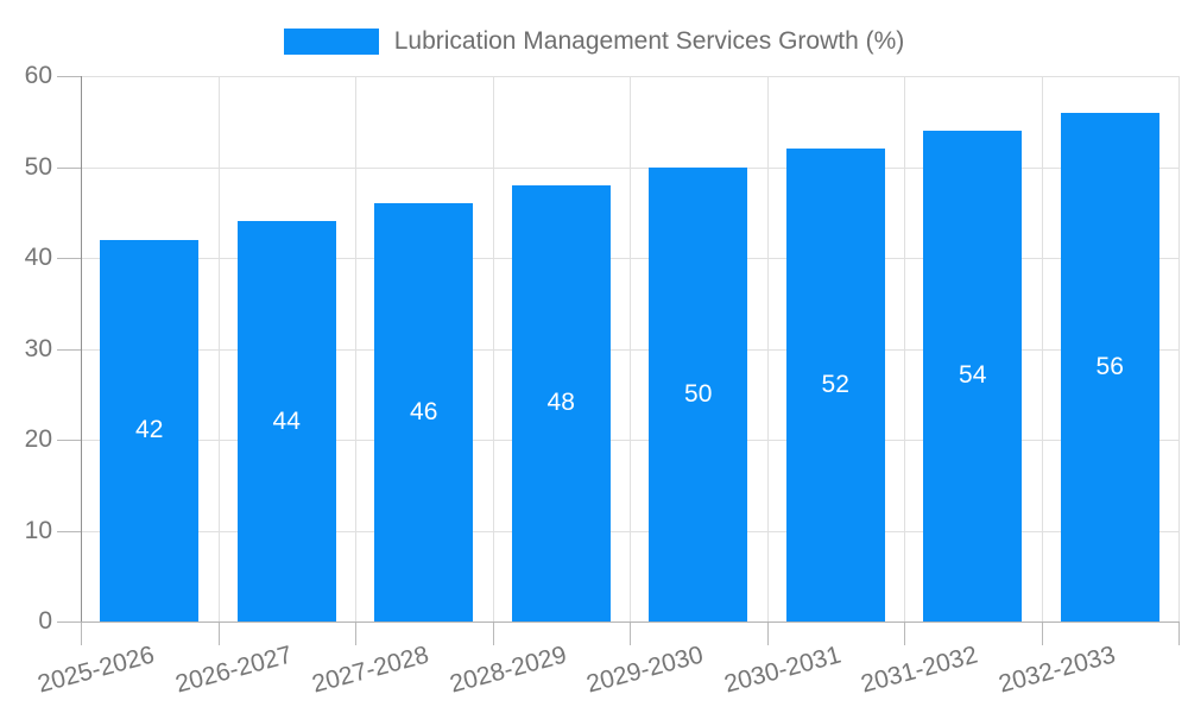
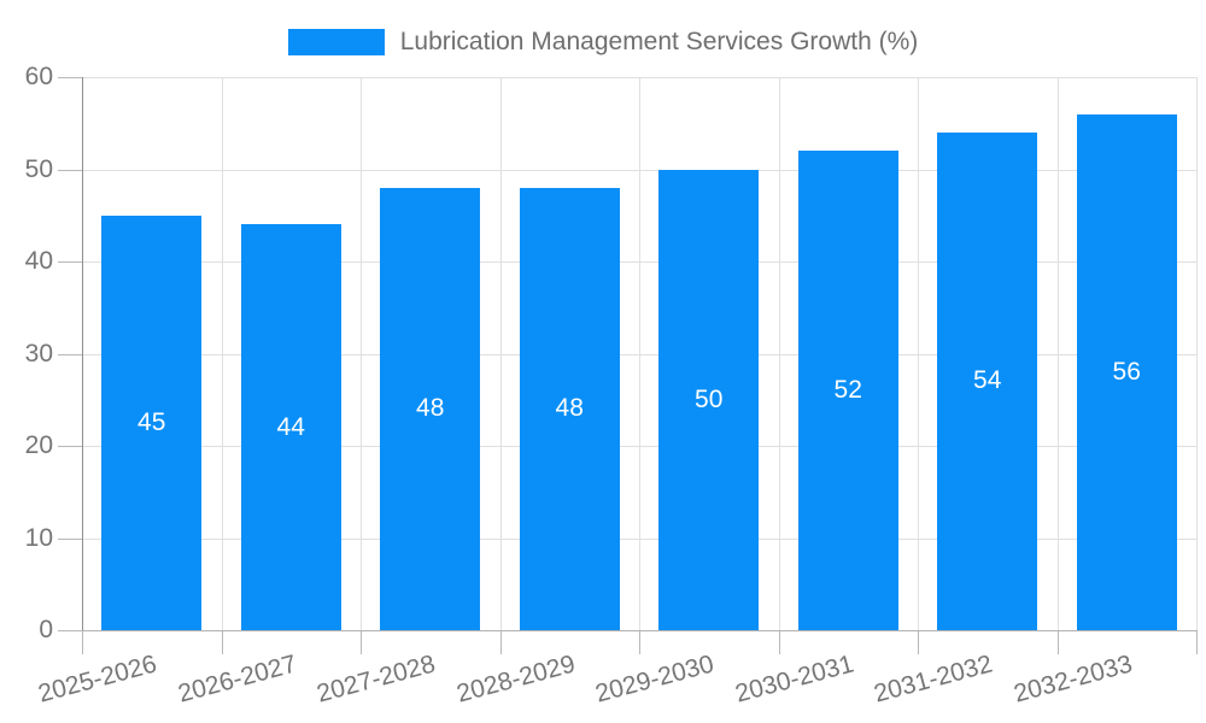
2025-2026: 42 -> 45
2027-2028: 46 -> 48
